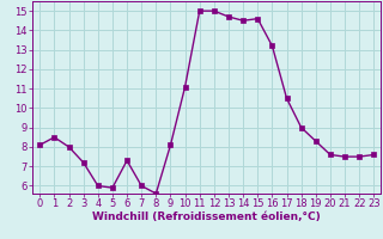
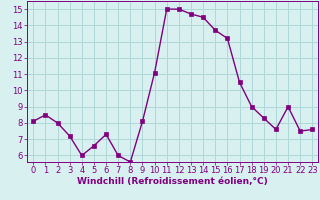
5: 5.9 -> 6.6
15: 14.6 -> 13.7
21: 7.5 -> 9.0
